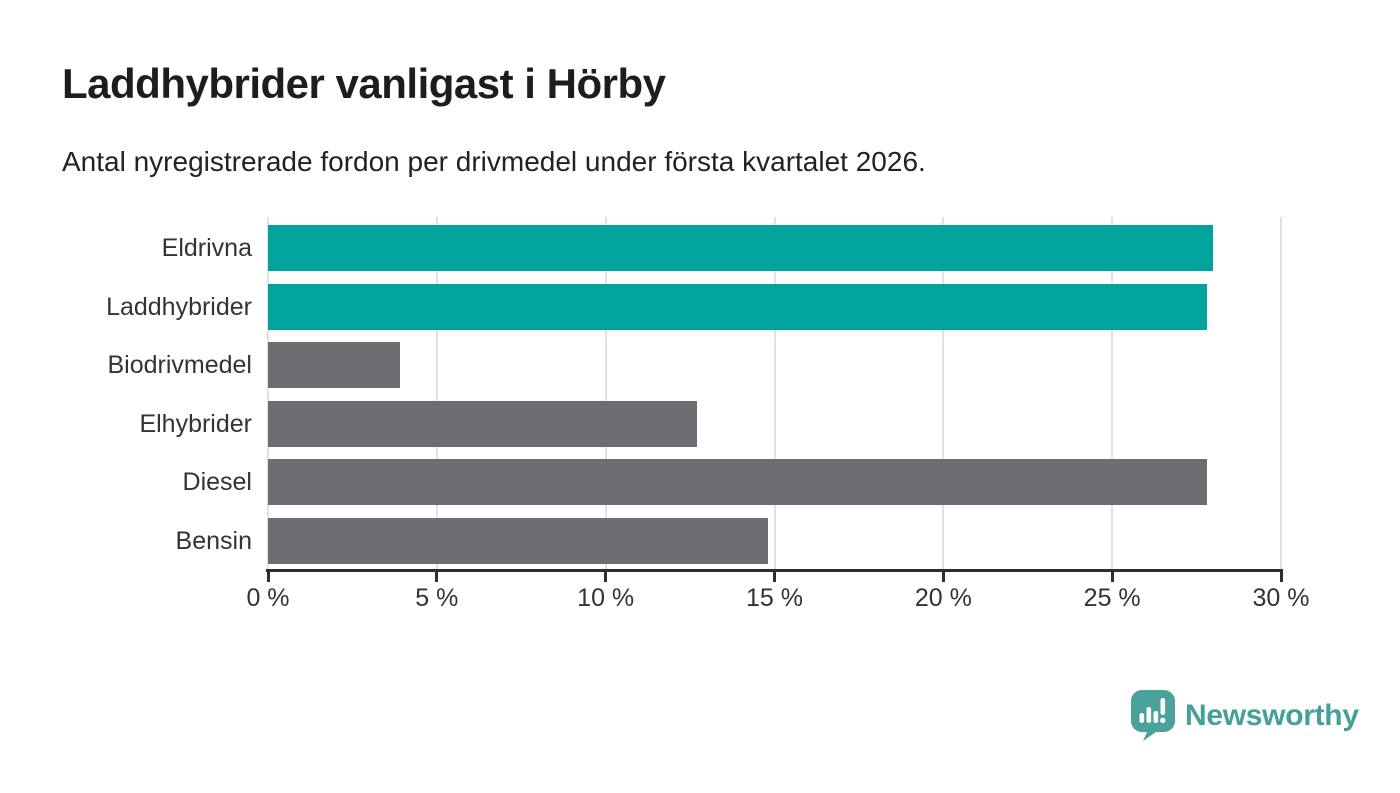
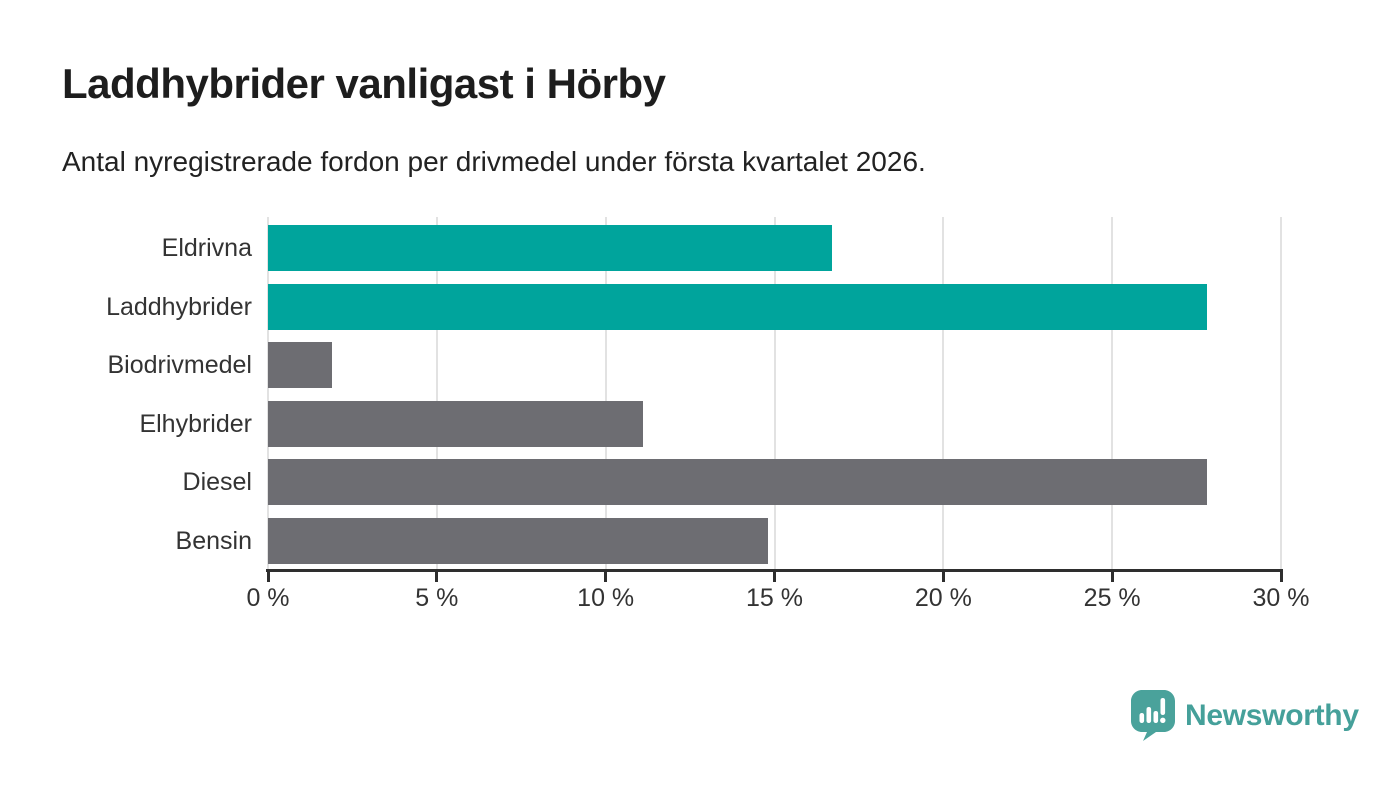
Eldrivna: 28.0% -> 16.7%
Biodrivmedel: 3.9% -> 1.9%
Elhybrider: 12.7% -> 11.1%
